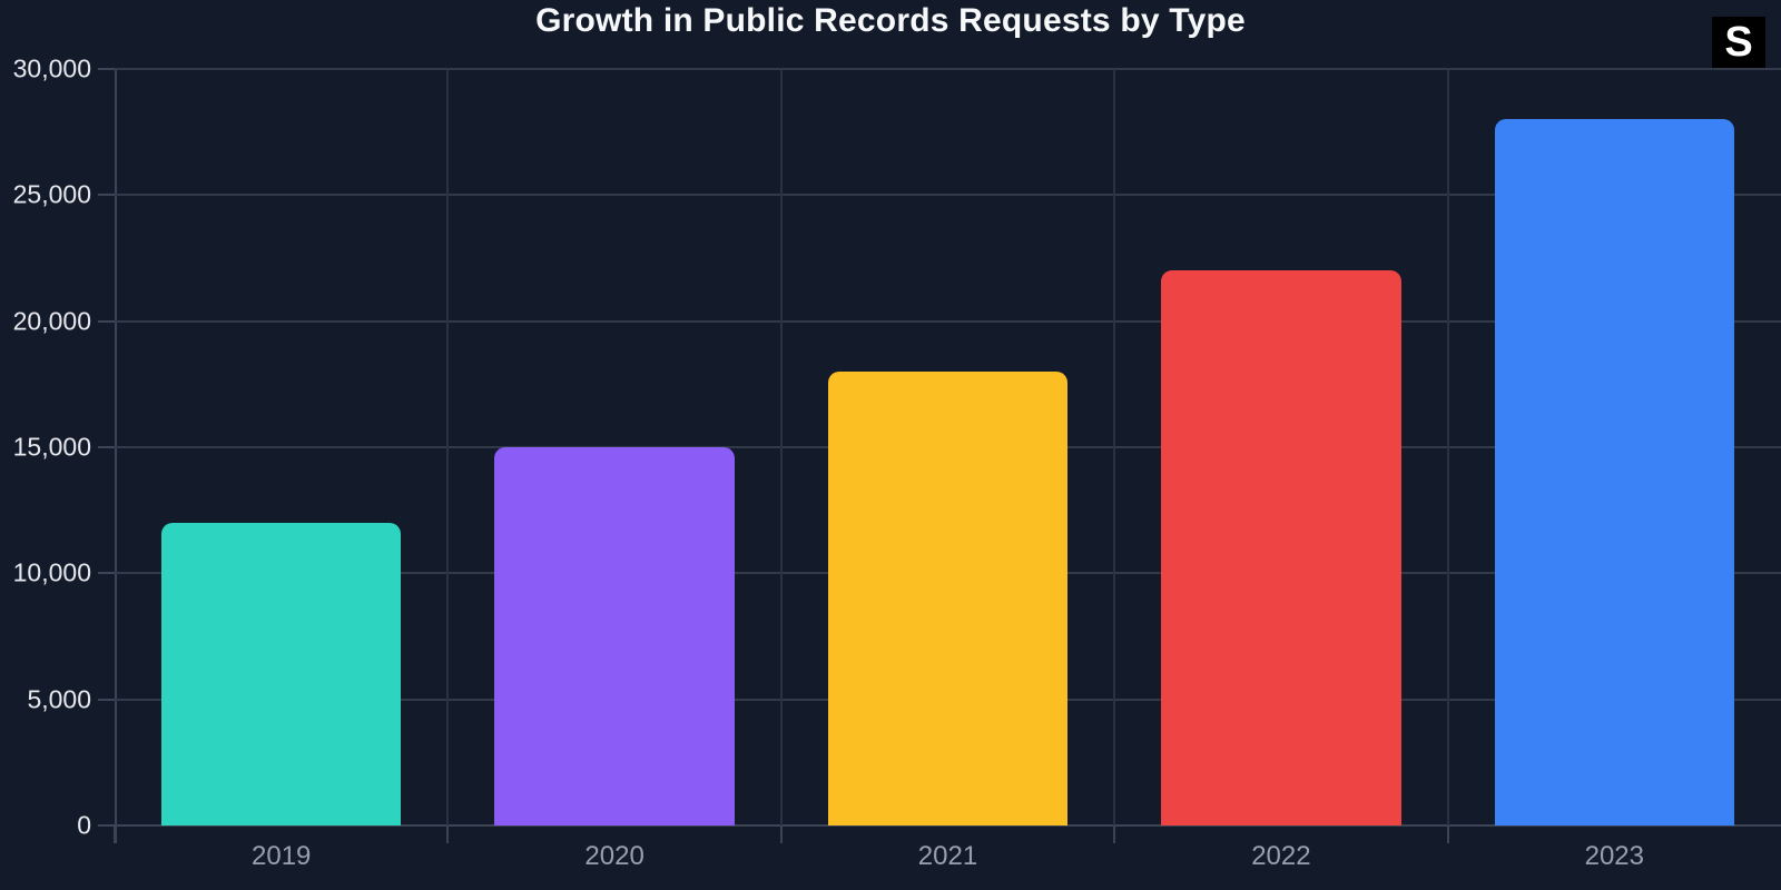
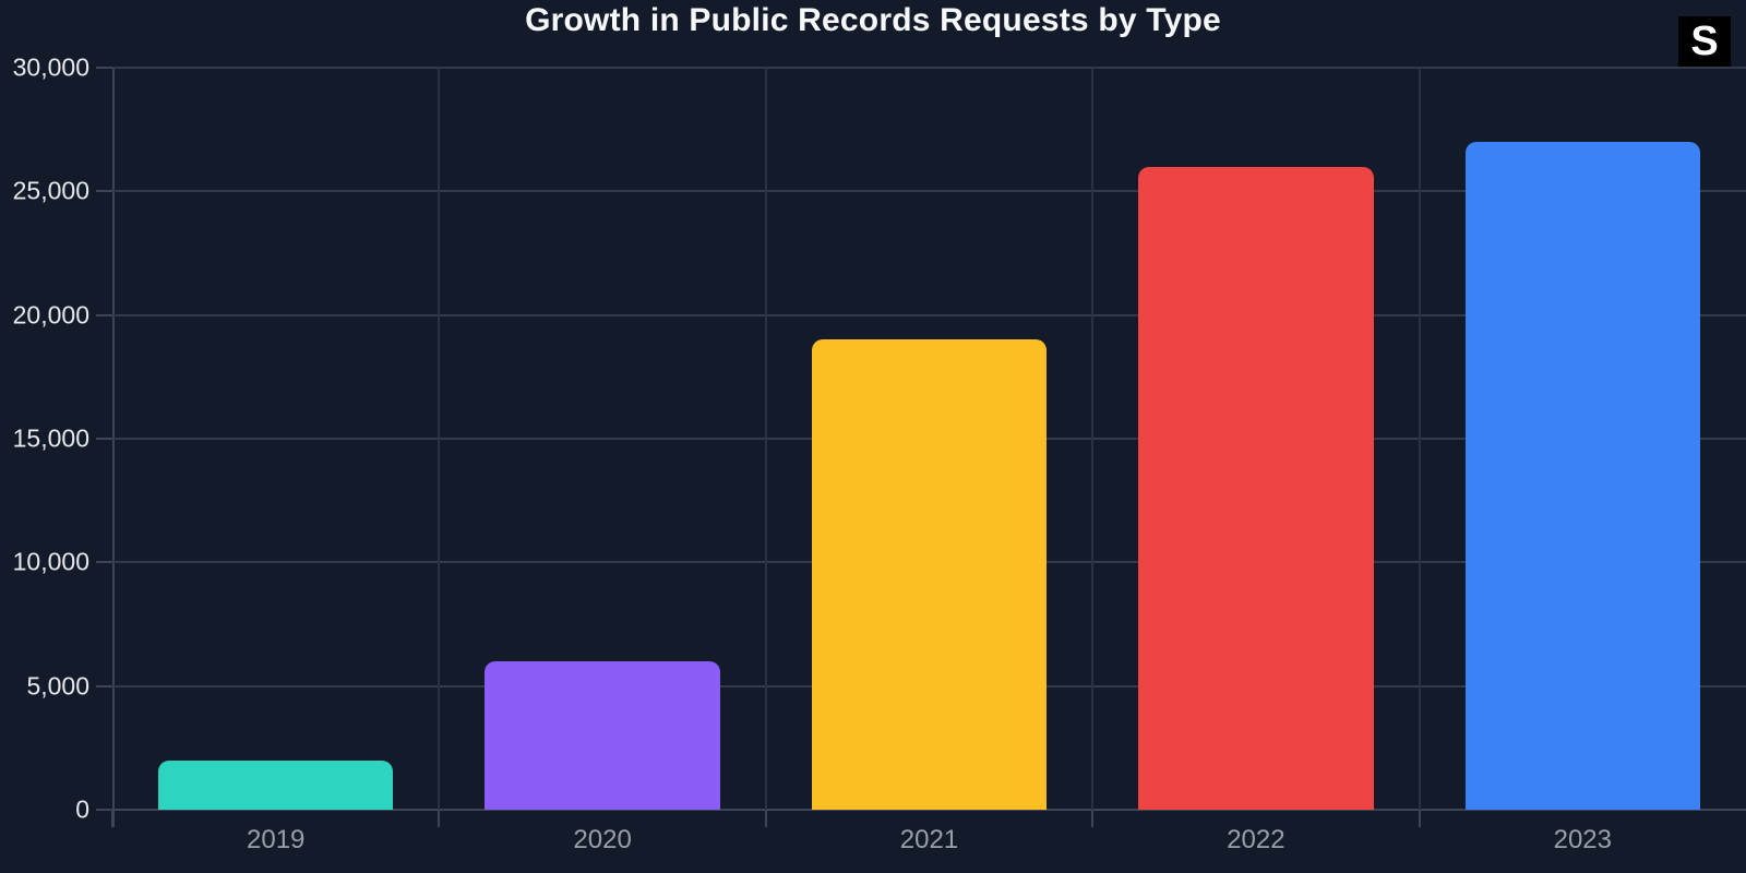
2019: 12000 -> 2000
2020: 15000 -> 6000
2021: 18000 -> 19000
2022: 22000 -> 26000
2023: 28000 -> 27000
